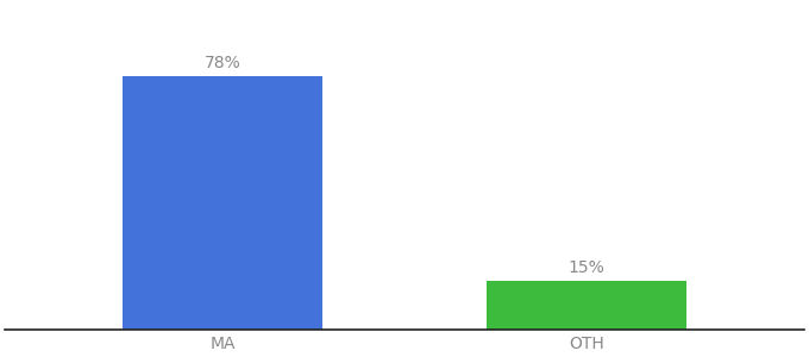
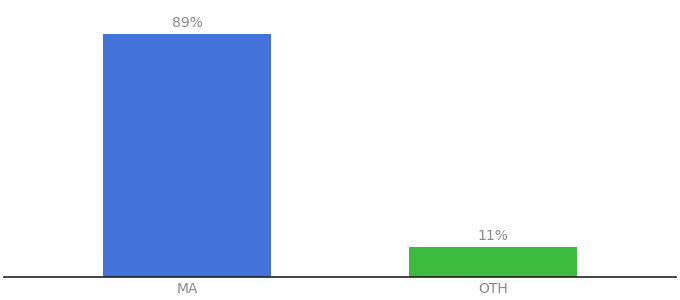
MA: 78% -> 89%
OTH: 15% -> 11%
